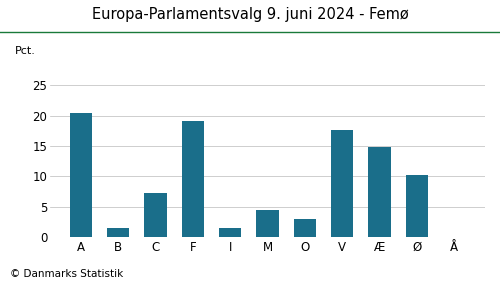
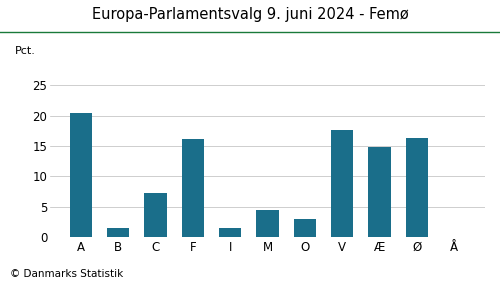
F: 19.2 -> 16.2
Ø: 10.2 -> 16.4
